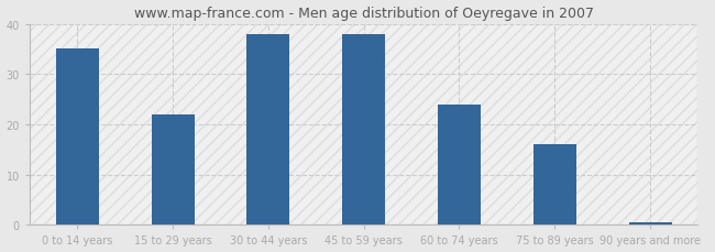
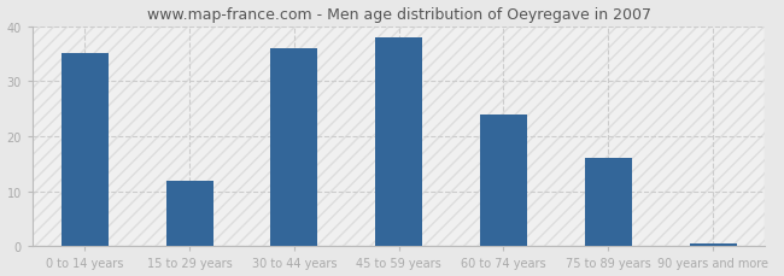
15 to 29 years: 22.0 -> 12.0
30 to 44 years: 38.0 -> 36.0
